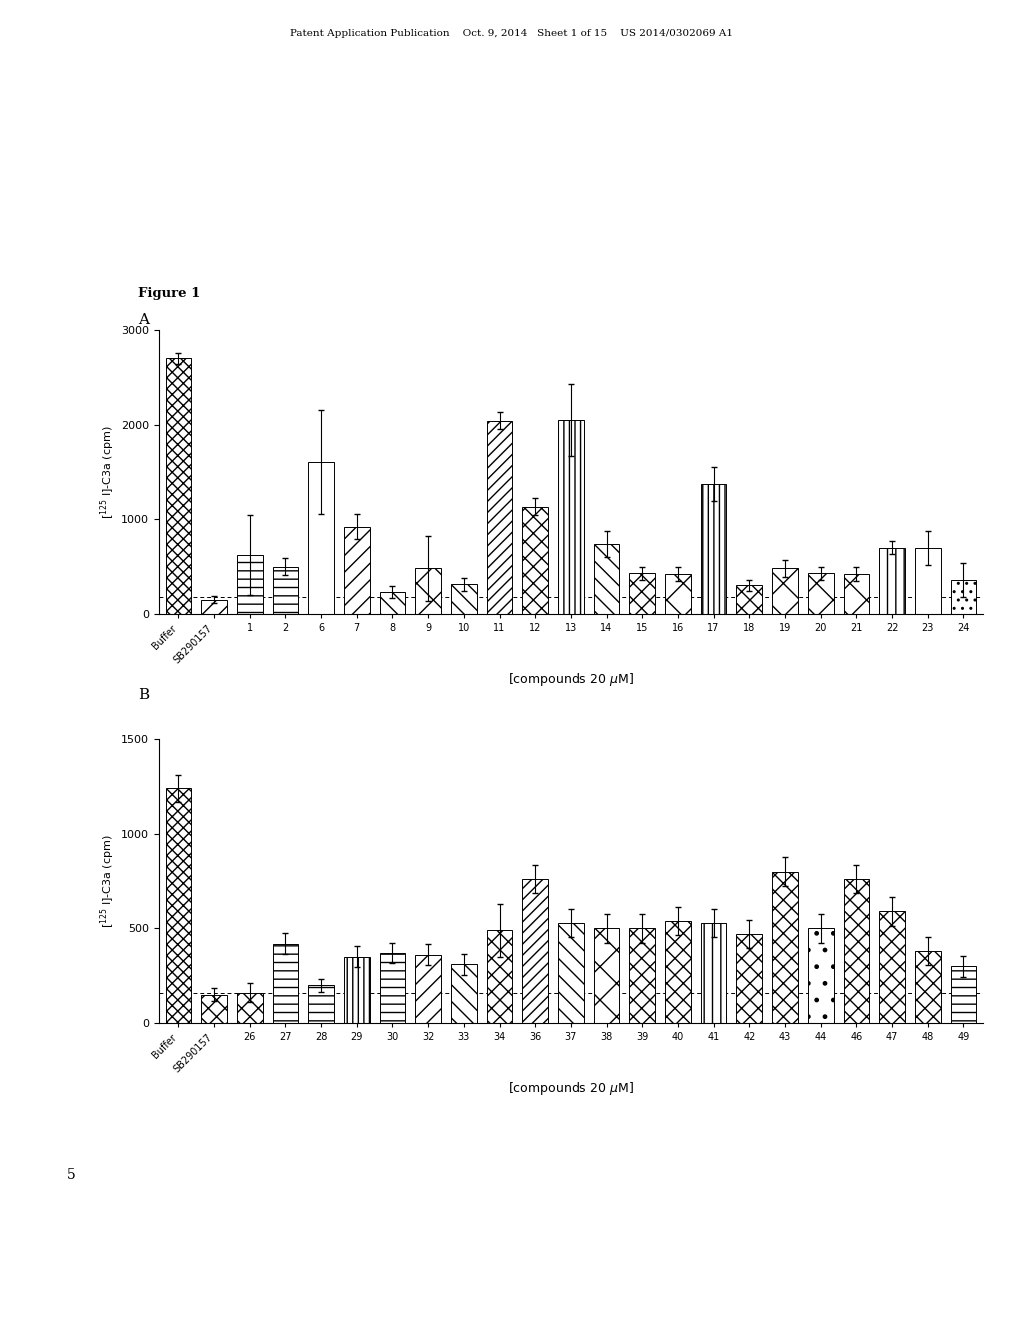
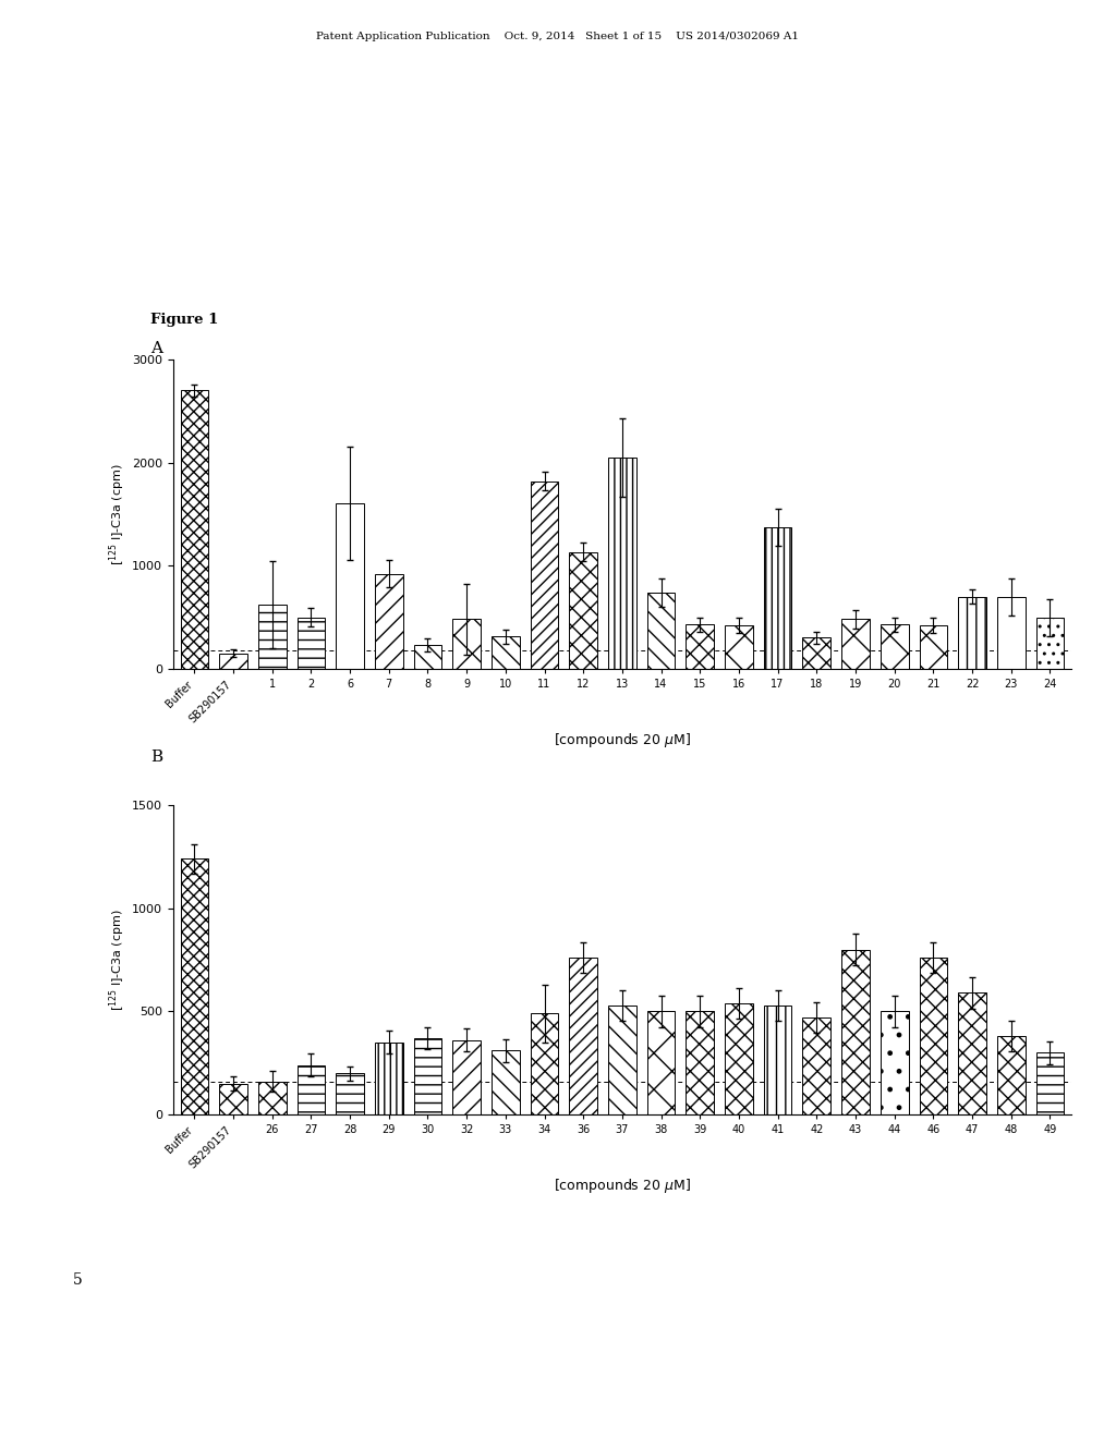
11: 2040 -> 1820
24: 360 -> 490
27: 420 -> 240
